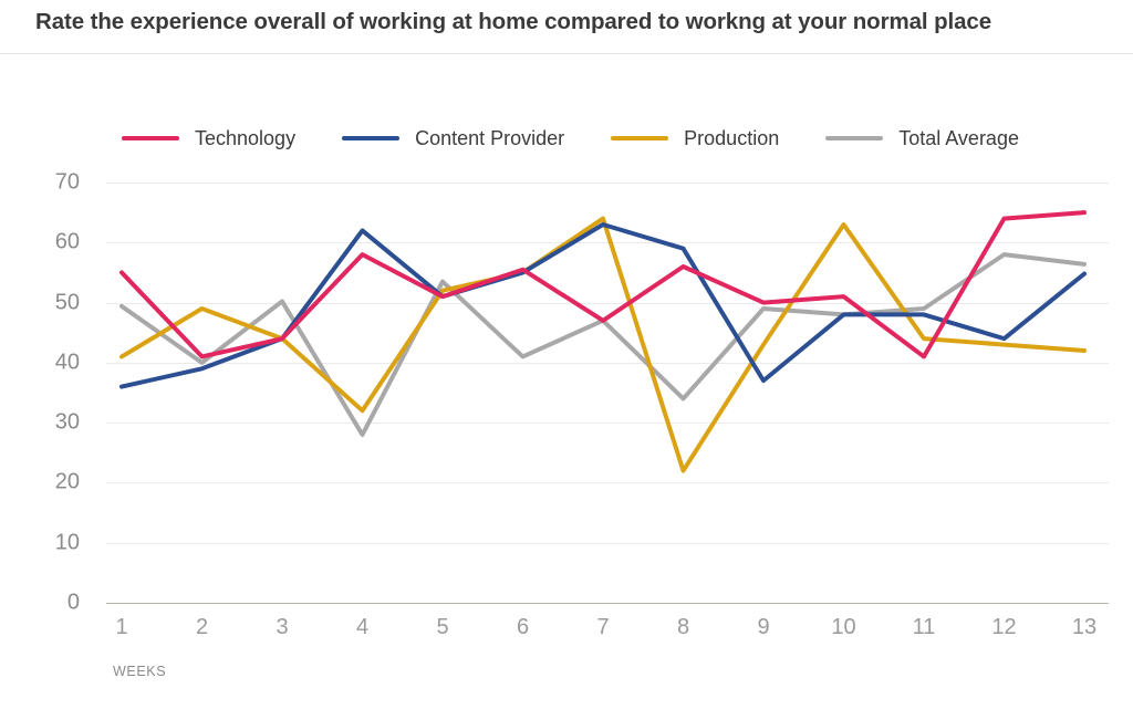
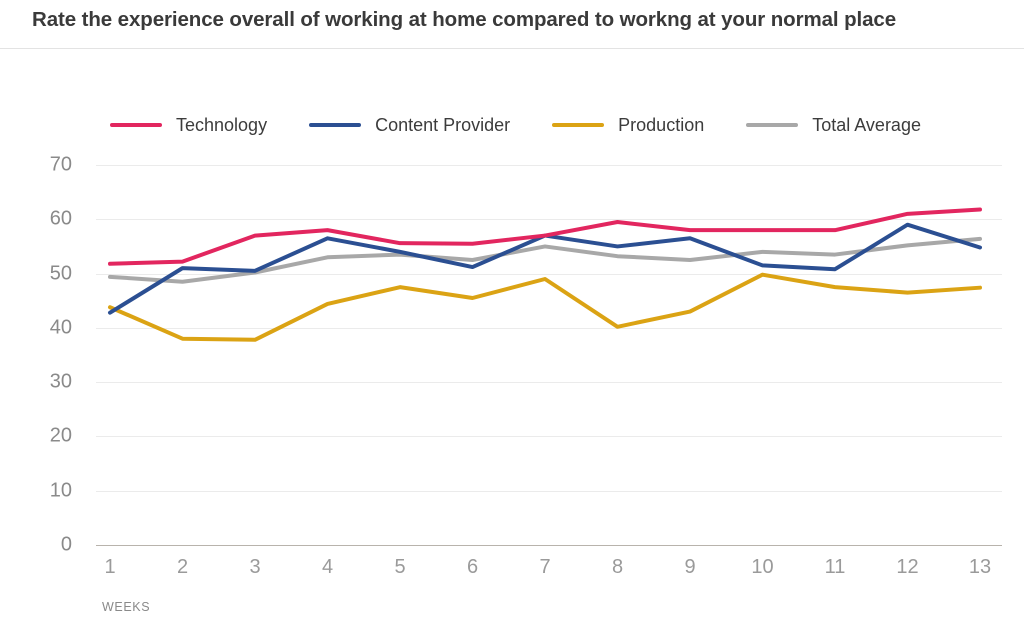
Technology/1: 55 -> 52
Content Provider/1: 36 -> 43
Production/1: 41 -> 44
Technology/2: 41 -> 52
Content Provider/2: 39 -> 51
Production/2: 49 -> 38
Total Average/2: 40 -> 48
Technology/3: 44 -> 57
Content Provider/3: 44 -> 50
Production/3: 44 -> 38
Content Provider/4: 62 -> 56
Production/4: 32 -> 44
Total Average/4: 28 -> 53
Technology/5: 51 -> 56
Content Provider/5: 51 -> 54
Production/5: 52 -> 48
Content Provider/6: 55 -> 51
Production/6: 55 -> 46
Total Average/6: 41 -> 52
Technology/7: 47 -> 57
Content Provider/7: 63 -> 57
Production/7: 64 -> 49
Total Average/7: 47 -> 55
Technology/8: 56 -> 60
Content Provider/8: 59 -> 55
Production/8: 22 -> 40
Total Average/8: 34 -> 53
Technology/9: 50 -> 58
Content Provider/9: 37 -> 56
Total Average/9: 49 -> 52
Technology/10: 51 -> 58
Content Provider/10: 48 -> 52
Production/10: 63 -> 50
Total Average/10: 48 -> 54
Technology/11: 41 -> 58
Content Provider/11: 48 -> 51
Production/11: 44 -> 48
Total Average/11: 49 -> 54
Technology/12: 64 -> 61
Content Provider/12: 44 -> 59
Production/12: 43 -> 46
Total Average/12: 58 -> 55
Technology/13: 65 -> 62
Production/13: 42 -> 47
